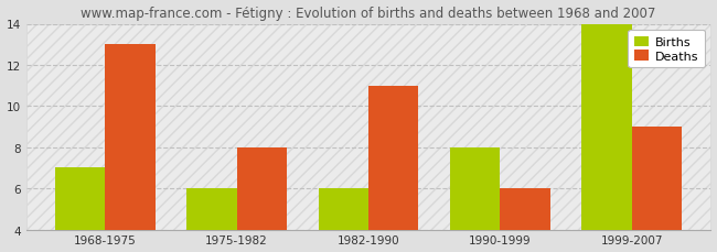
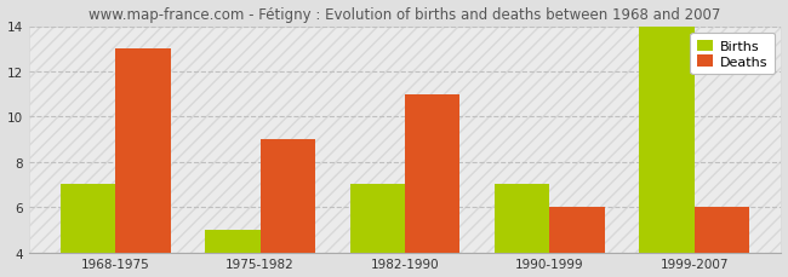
Births/1975-1982: 6 -> 5
Deaths/1975-1982: 8 -> 9
Births/1982-1990: 6 -> 7
Births/1990-1999: 8 -> 7
Deaths/1999-2007: 9 -> 6
